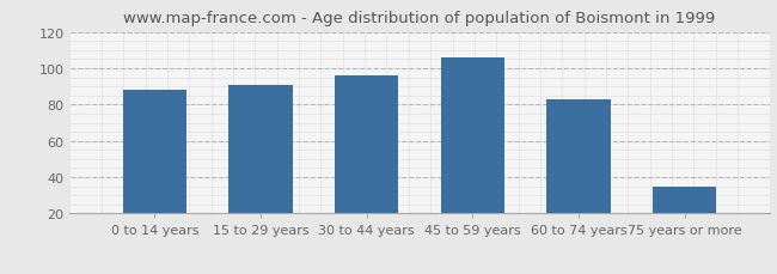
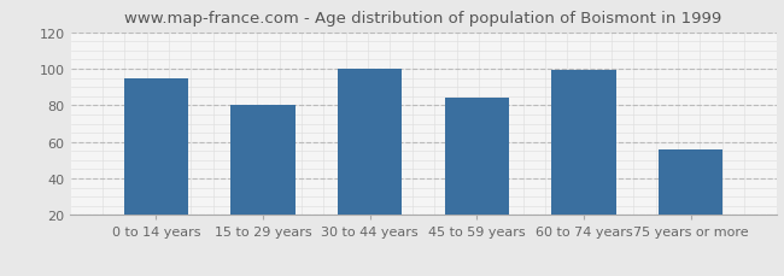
0 to 14 years: 88 -> 95
15 to 29 years: 91 -> 80
30 to 44 years: 96 -> 100
45 to 59 years: 106 -> 84
60 to 74 years: 83 -> 99
75 years or more: 35 -> 56
